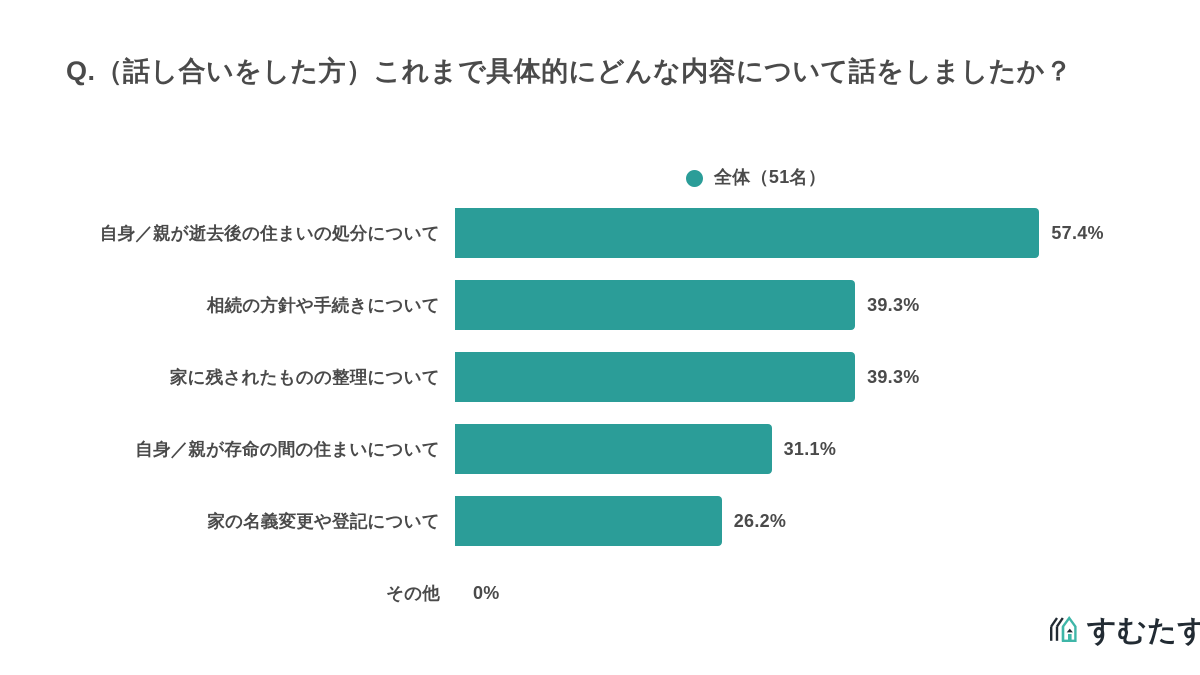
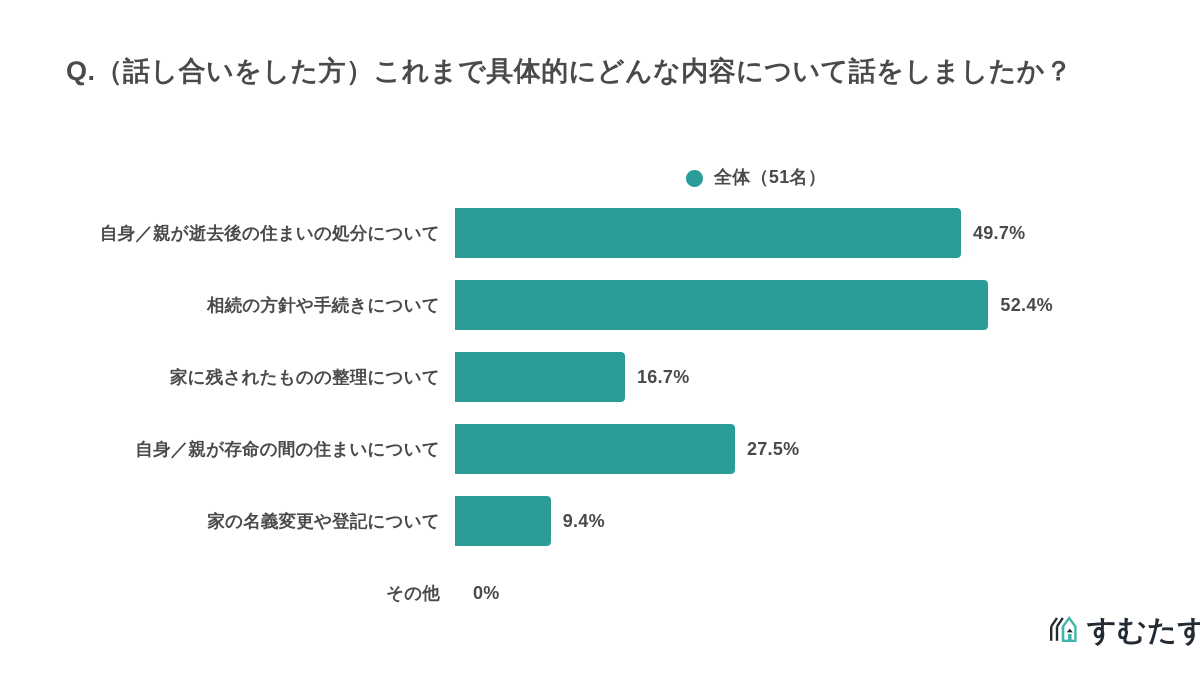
自身／親が逝去後の住まいの処分について: 57.4% -> 49.7%
相続の方針や手続きについて: 39.3% -> 52.4%
家に残されたものの整理について: 39.3% -> 16.7%
自身／親が存命の間の住まいについて: 31.1% -> 27.5%
家の名義変更や登記について: 26.2% -> 9.4%
